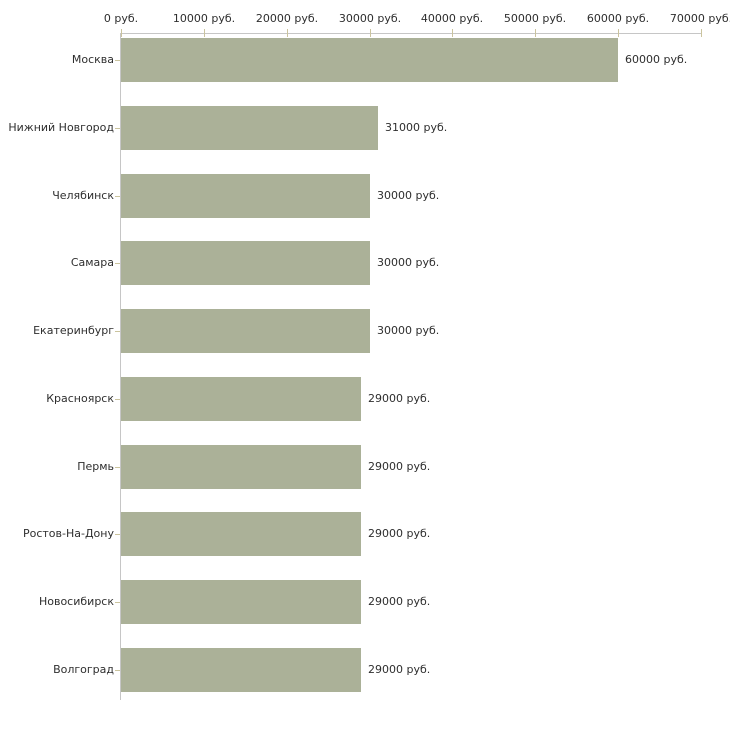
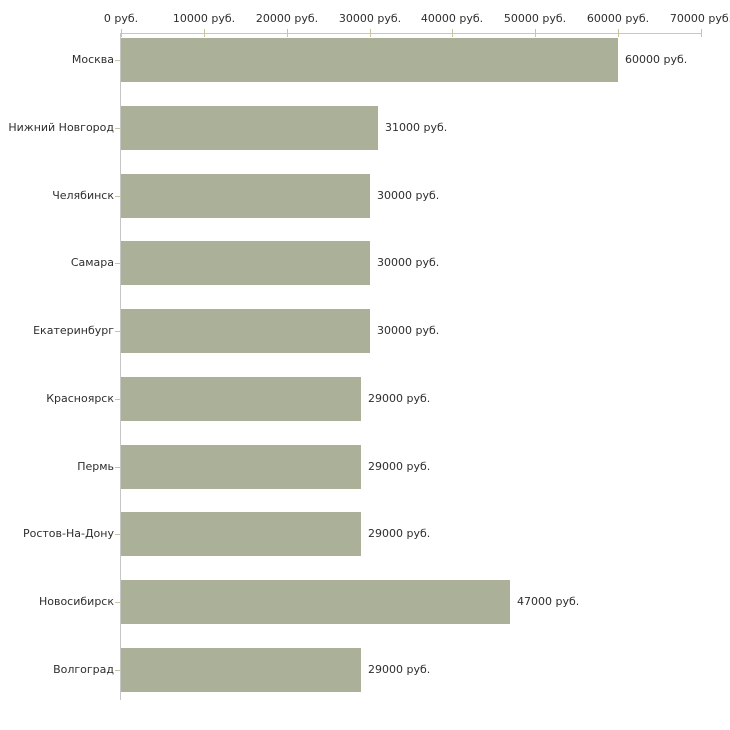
Новосибирск: 29000 -> 47000
